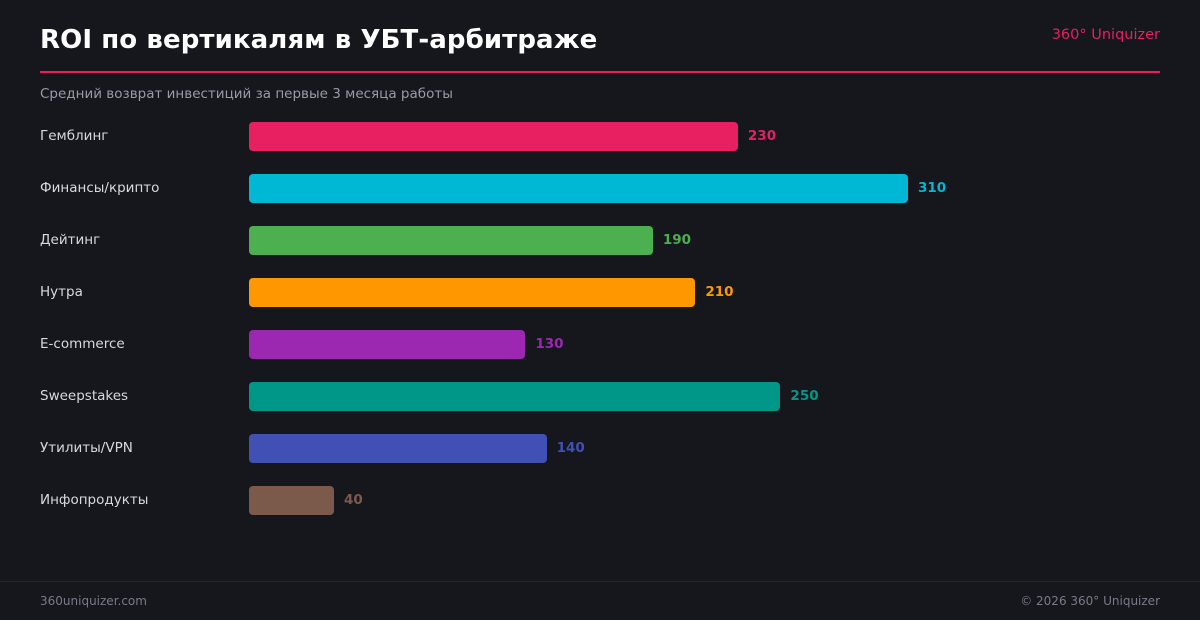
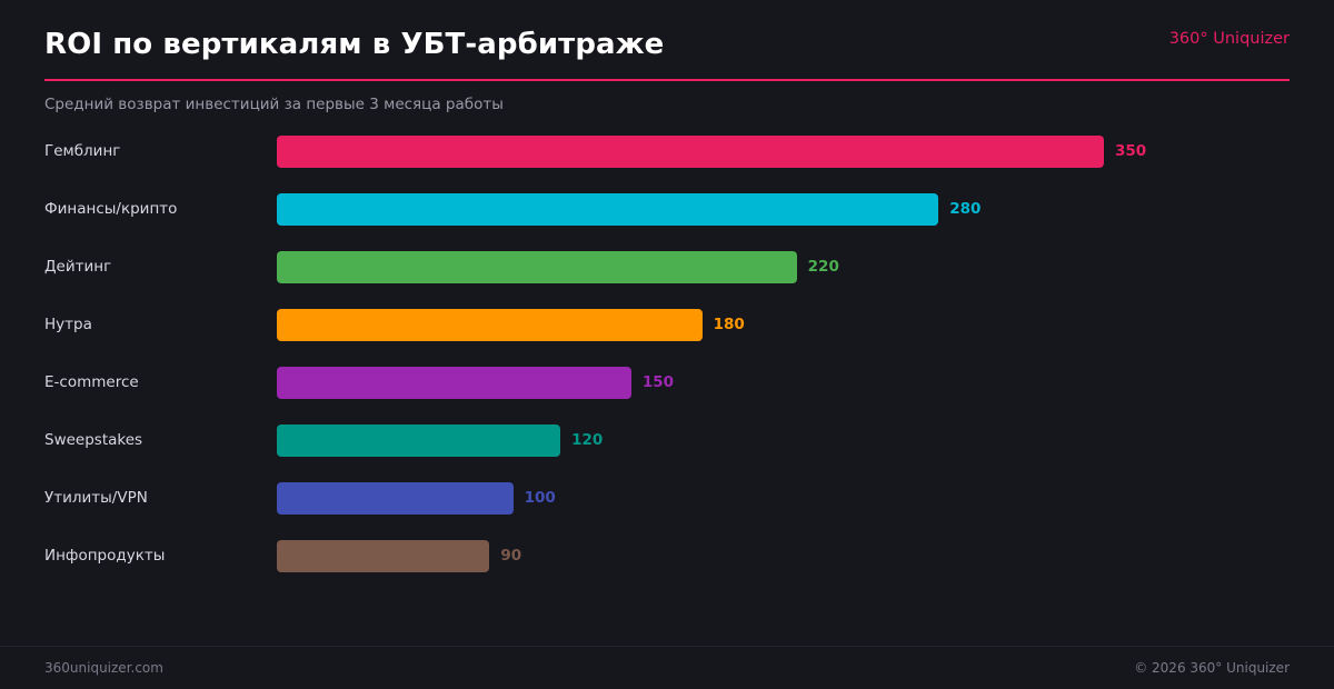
Гемблинг: 230 -> 350
Финансы/крипто: 310 -> 280
Дейтинг: 190 -> 220
Нутра: 210 -> 180
E-commerce: 130 -> 150
Sweepstakes: 250 -> 120
Утилиты/VPN: 140 -> 100
Инфопродукты: 40 -> 90
